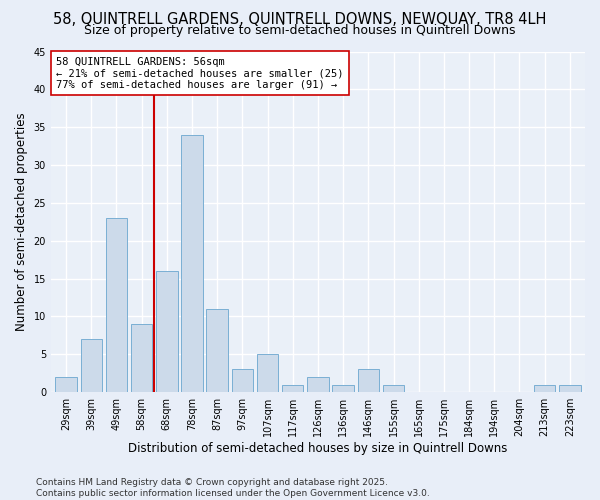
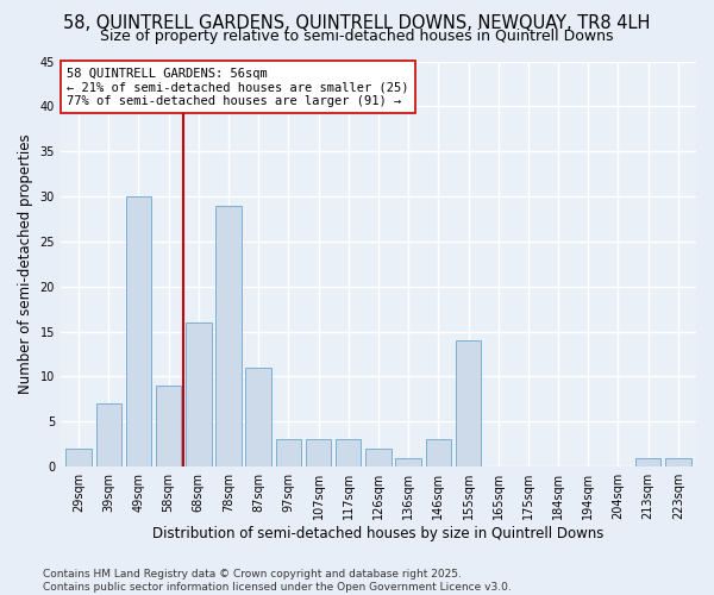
49sqm: 23 -> 30
78sqm: 34 -> 29
107sqm: 5 -> 3
117sqm: 1 -> 3
155sqm: 1 -> 14
